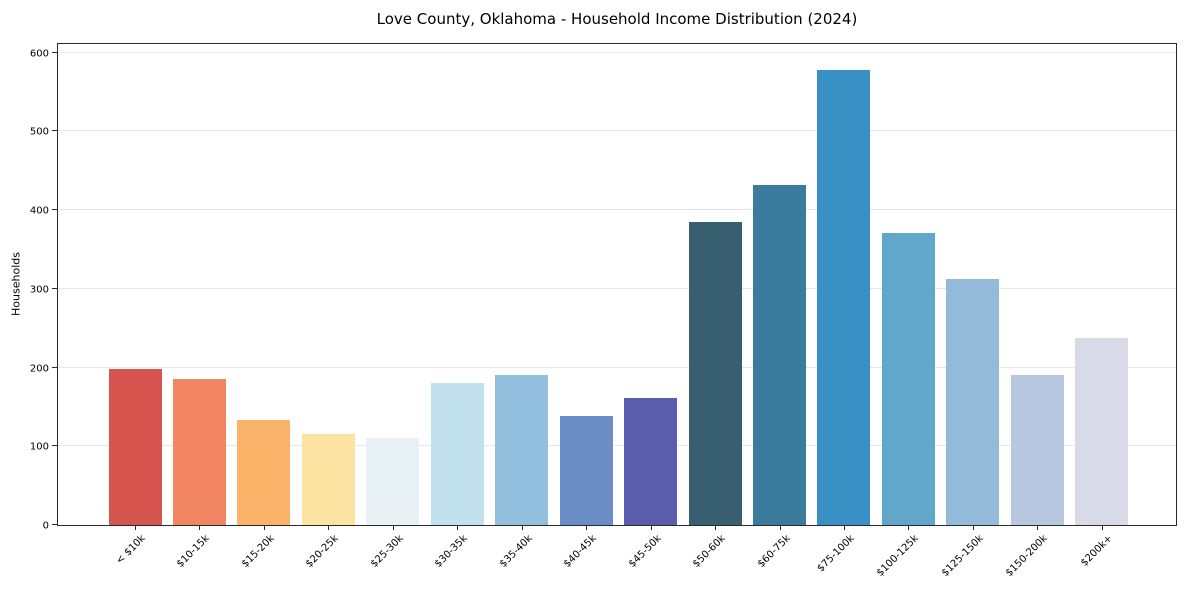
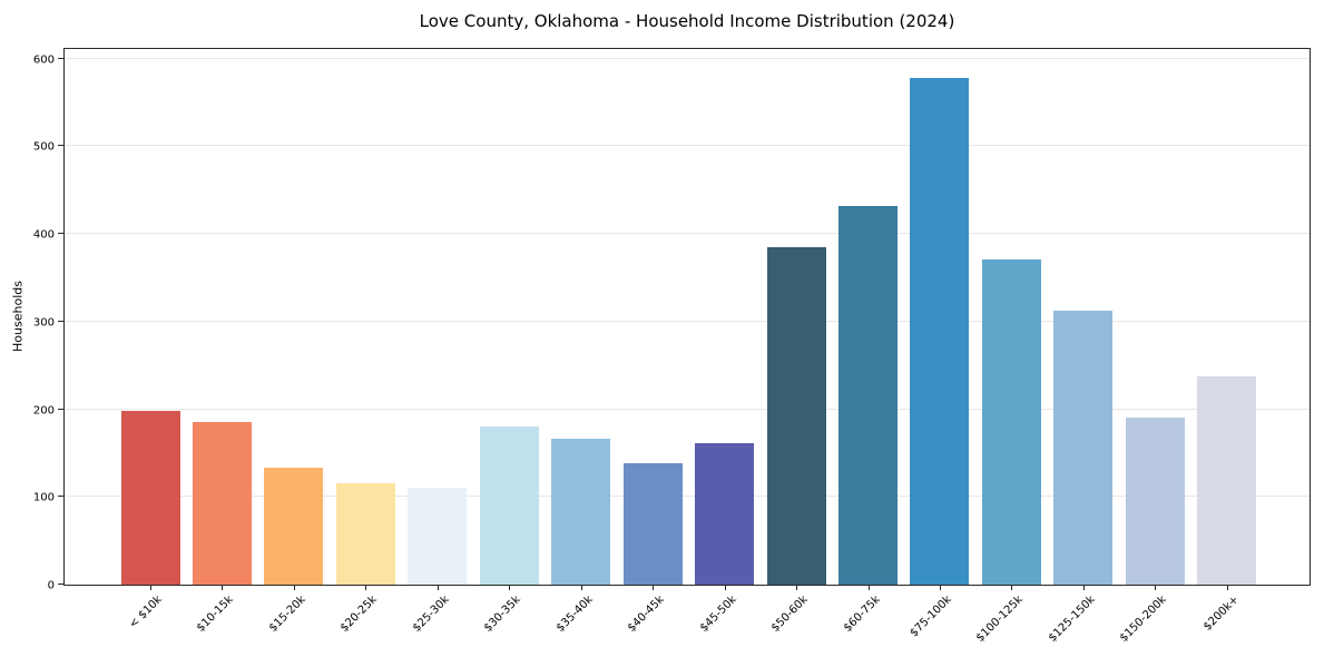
$35-40k: 190 -> 170
